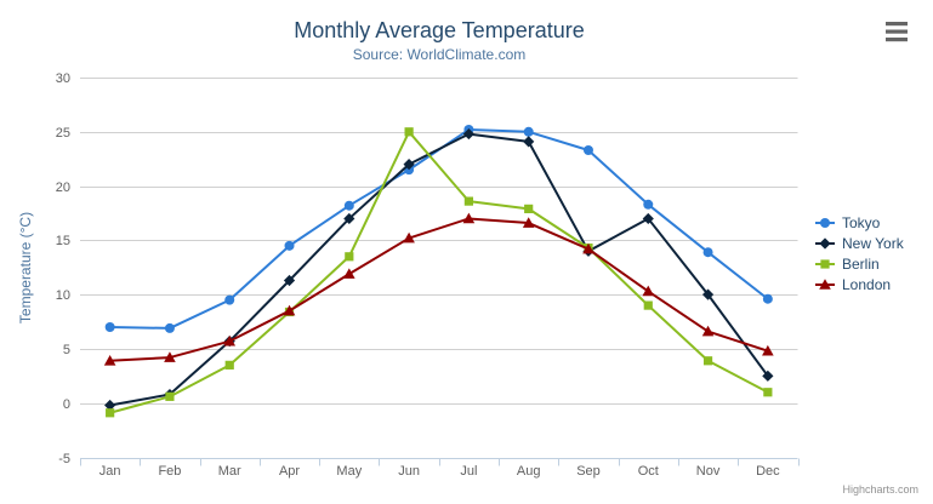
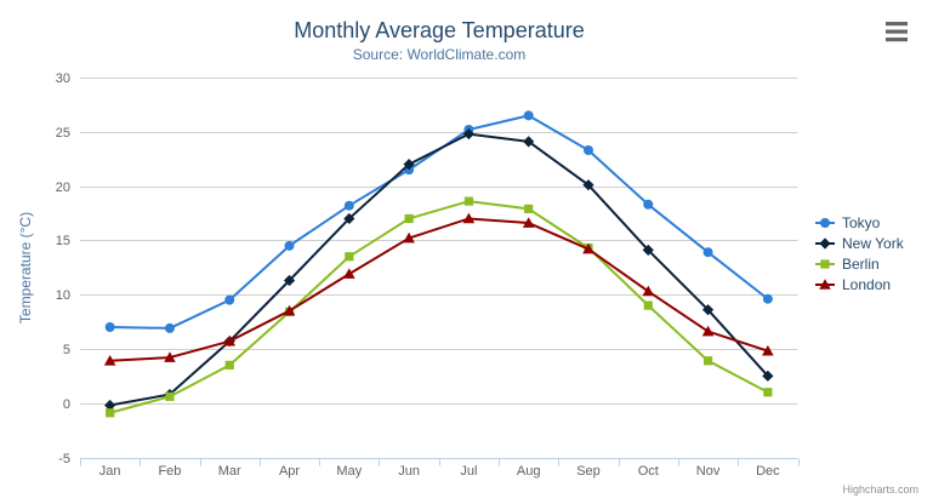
Berlin/Jun: 25 -> 17
Tokyo/Aug: 25 -> 26
New York/Sep: 14 -> 20
New York/Oct: 17 -> 14
New York/Nov: 10 -> 9
